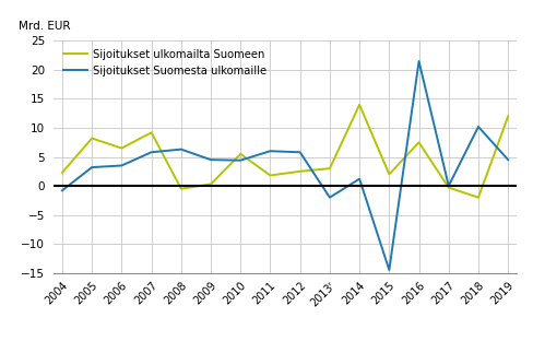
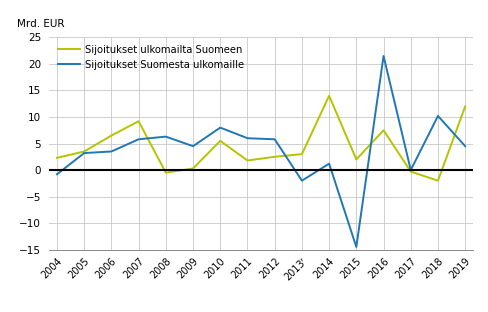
Sijoitukset ulkomailta Suomeen/2005: 8.2 -> 3.5
Sijoitukset Suomesta ulkomaille/2010: 4.4 -> 8.0
